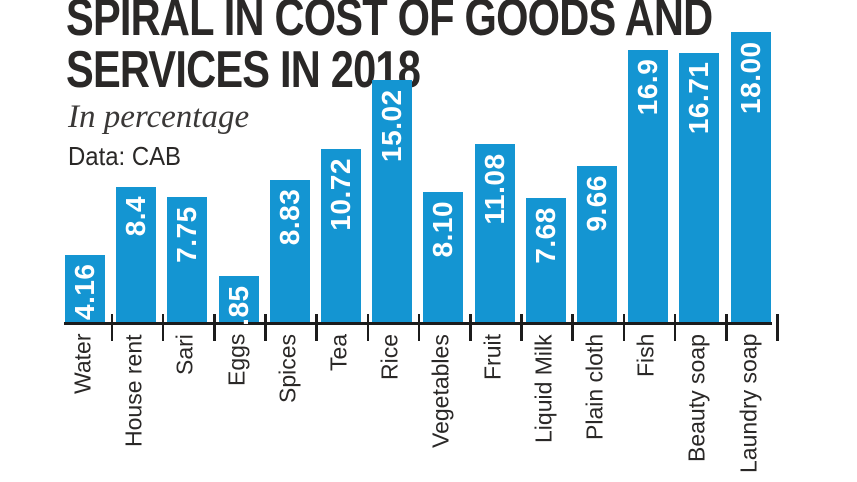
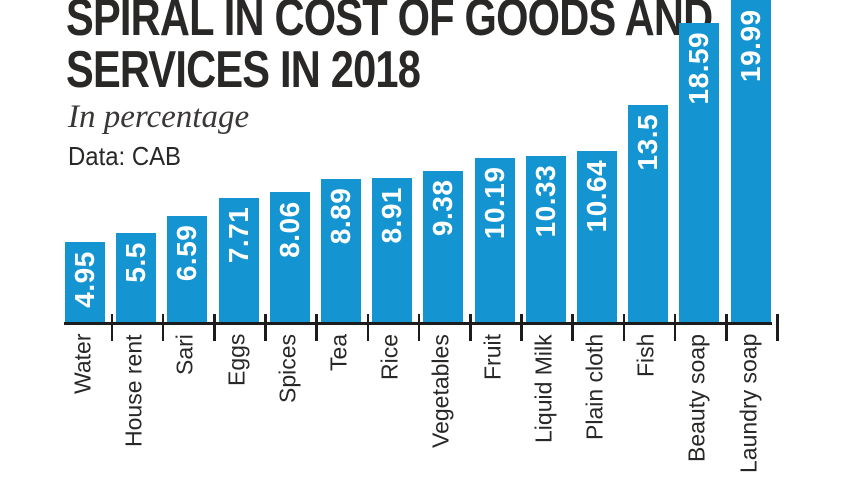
Water: 4.16 -> 4.95
House rent: 8.4 -> 5.5
Sari: 7.75 -> 6.59
Eggs: 2.85 -> 7.71
Spices: 8.83 -> 8.06
Tea: 10.72 -> 8.89
Rice: 15.02 -> 8.91
Vegetables: 8.10 -> 9.38
Fruit: 11.08 -> 10.19
Liquid Milk: 7.68 -> 10.33
Plain cloth: 9.66 -> 10.64
Fish: 16.9 -> 13.5
Beauty soap: 16.71 -> 18.59
Laundry soap: 18.00 -> 19.99
